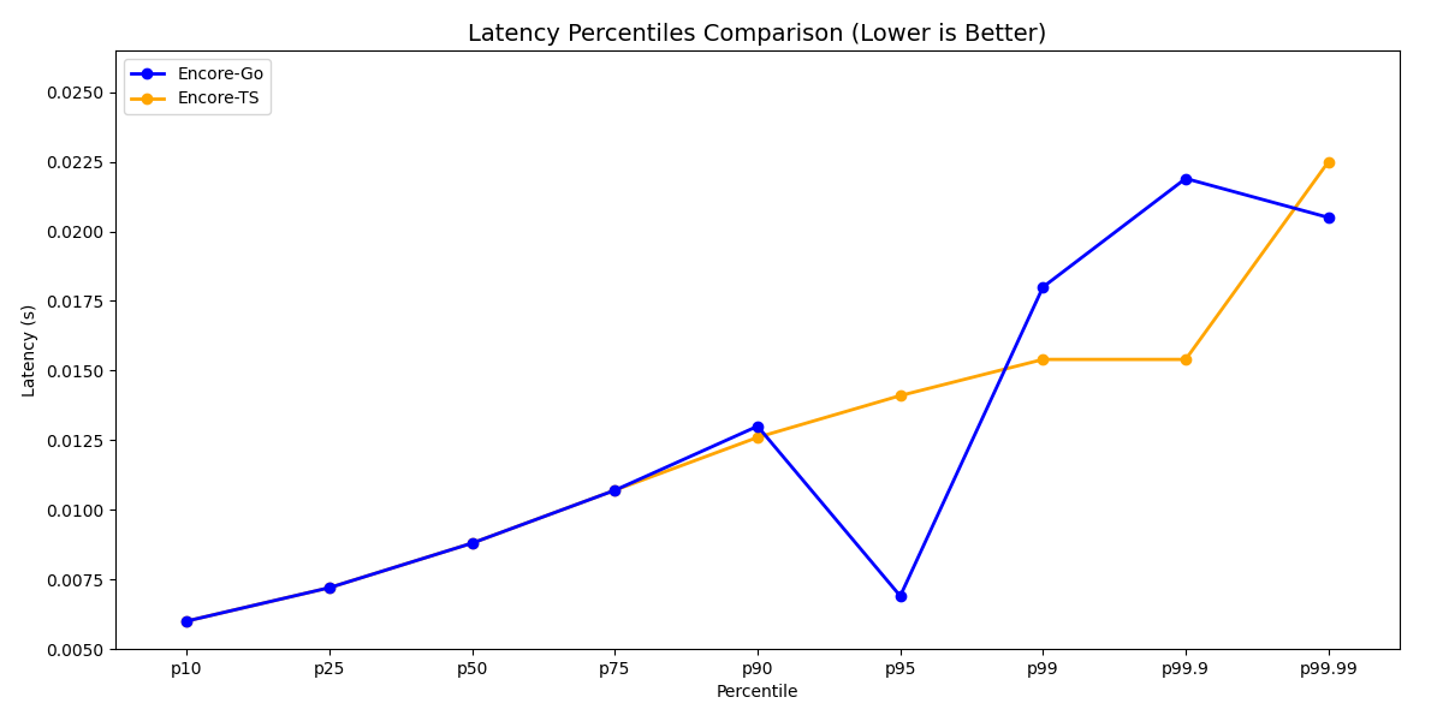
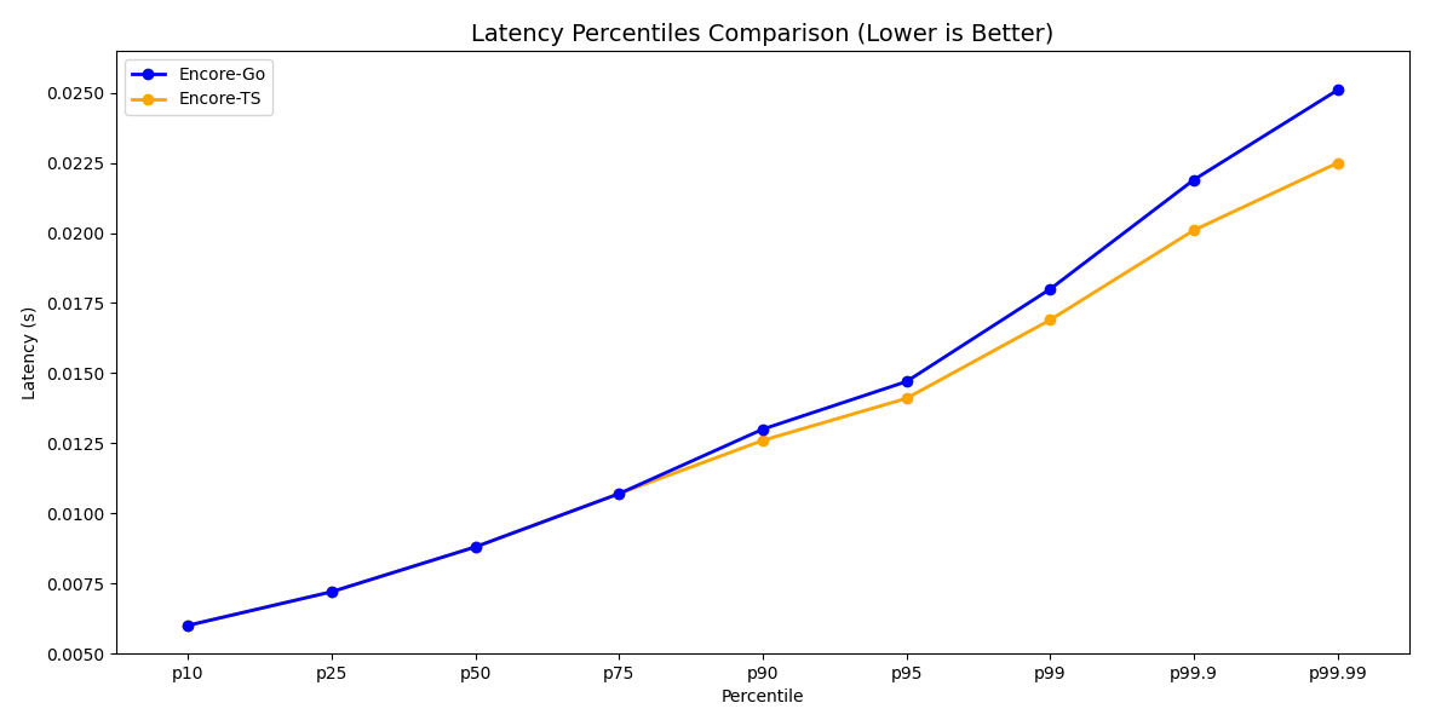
Encore-Go/p95: 0.0069 -> 0.0147
Encore-TS/p99: 0.0154 -> 0.0169
Encore-TS/p99.9: 0.0154 -> 0.0201
Encore-Go/p99.99: 0.0205 -> 0.0251
